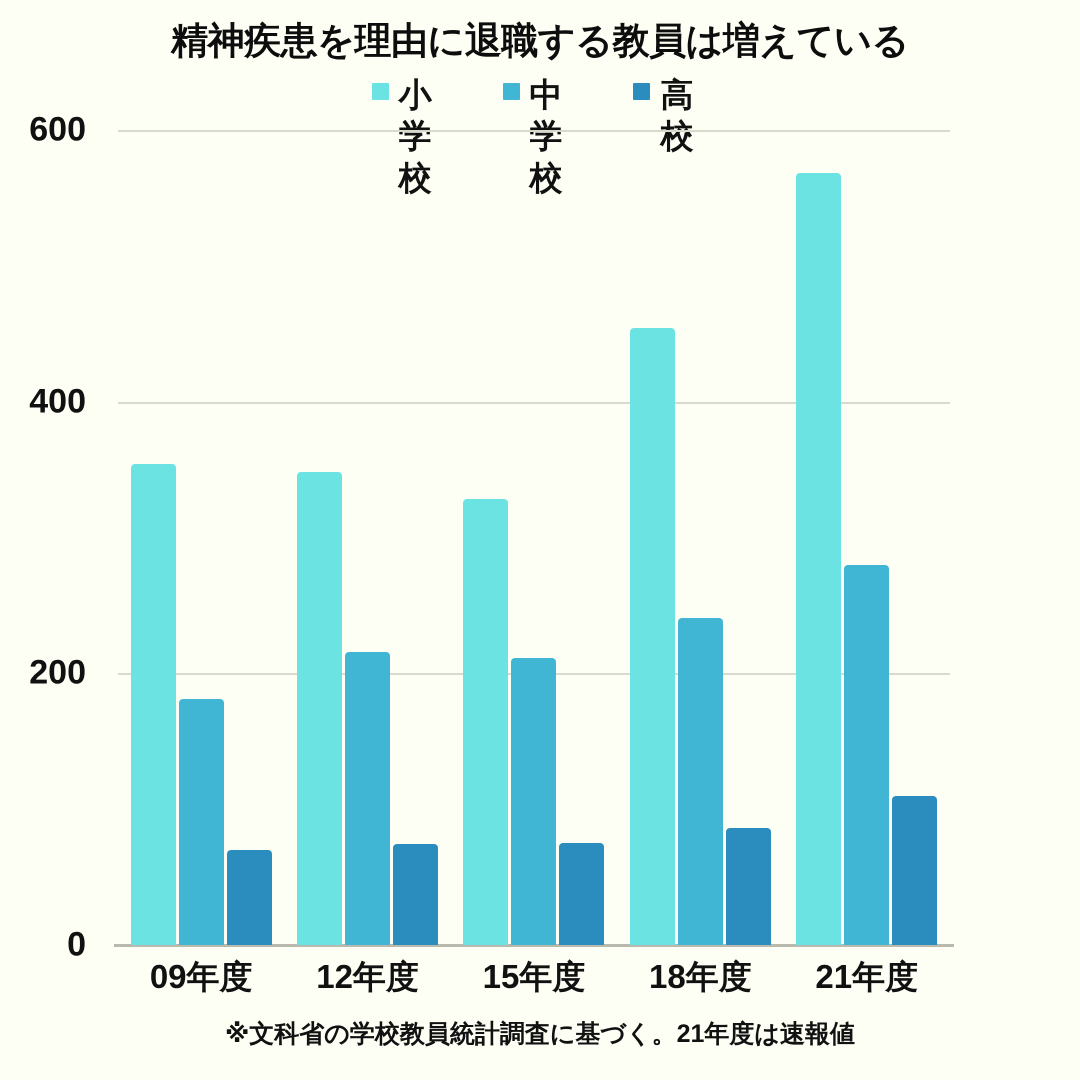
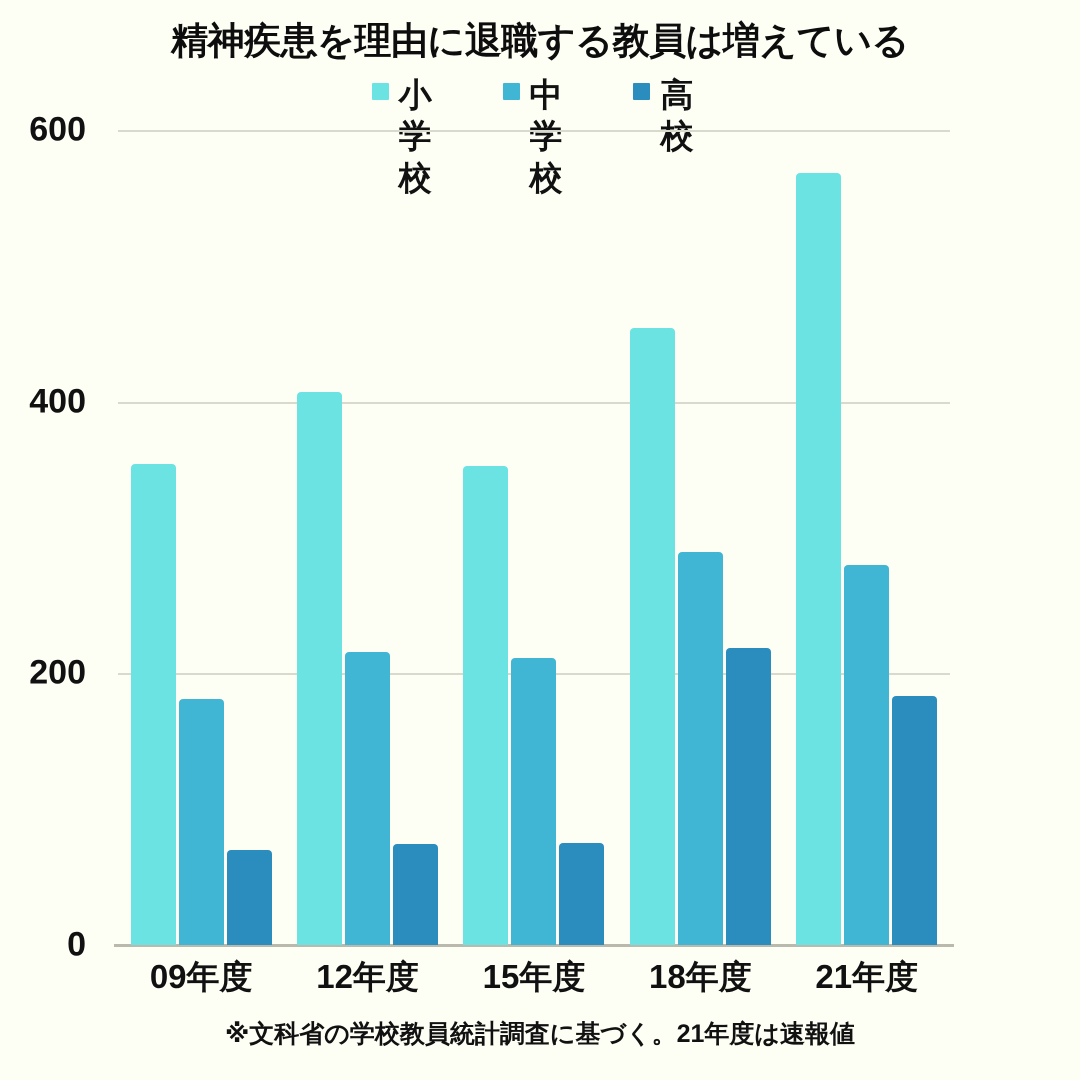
小学校/12年度: 348 -> 407
小学校/15年度: 328 -> 353
中学校/18年度: 241 -> 289
高校/18年度: 86 -> 219
高校/21年度: 110 -> 183
